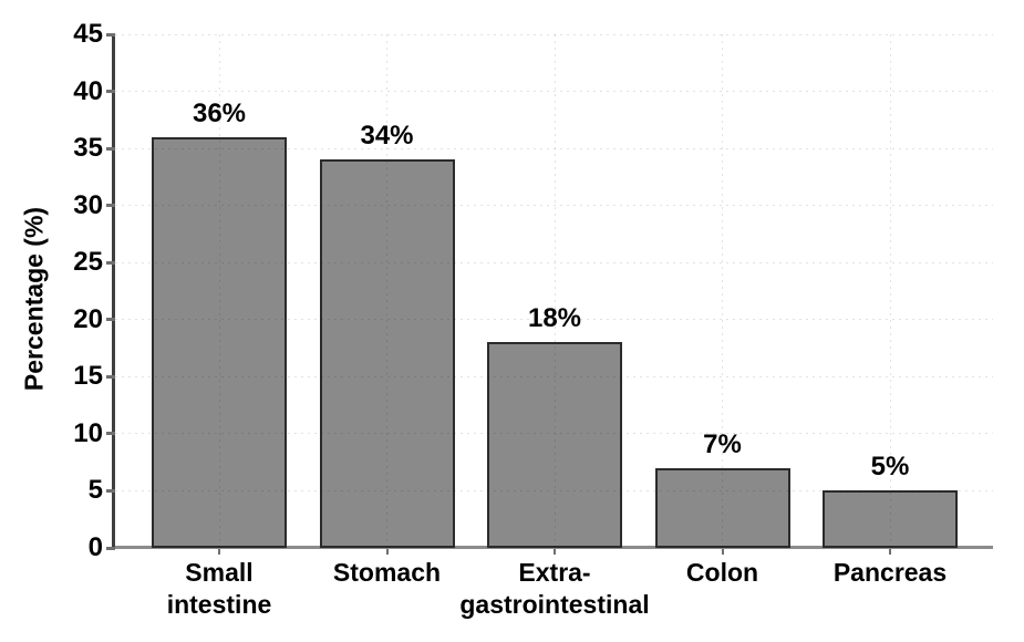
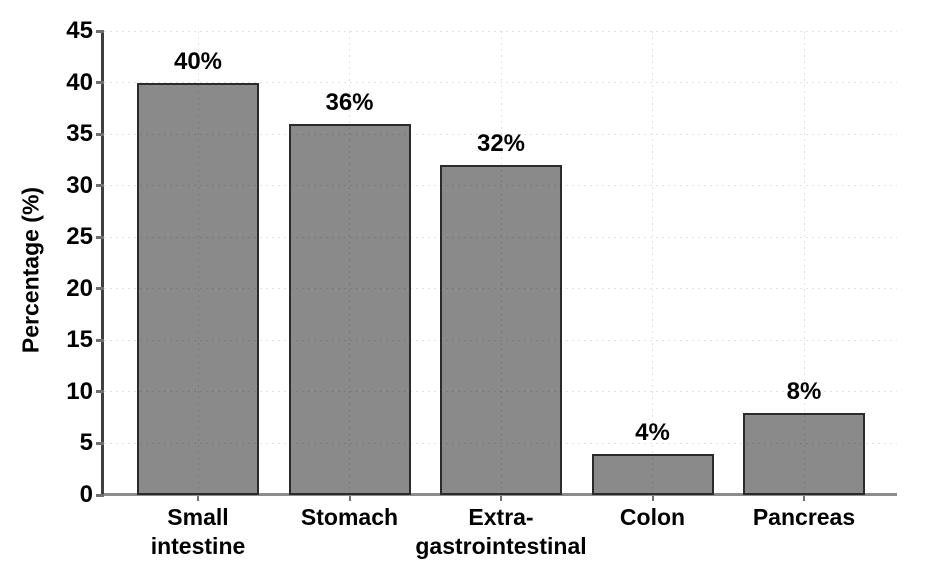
Small intestine: 36% -> 40%
Stomach: 34% -> 36%
Extra-gastrointestinal: 18% -> 32%
Colon: 7% -> 4%
Pancreas: 5% -> 8%
